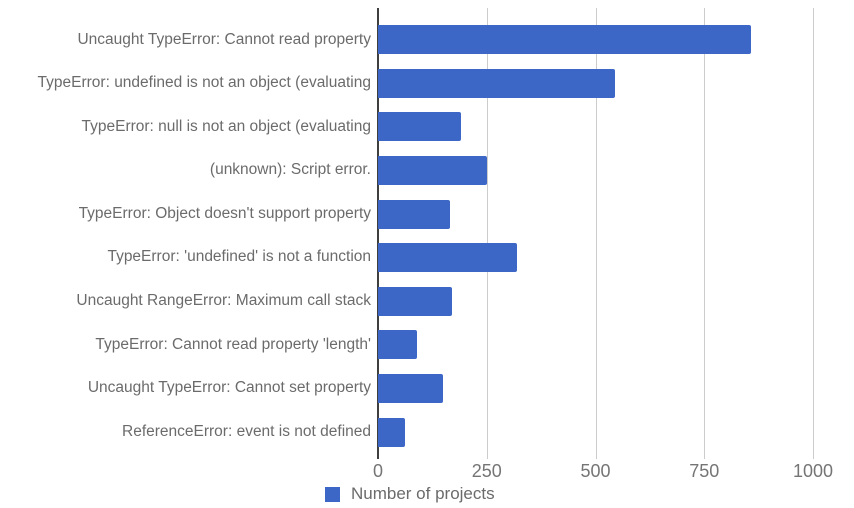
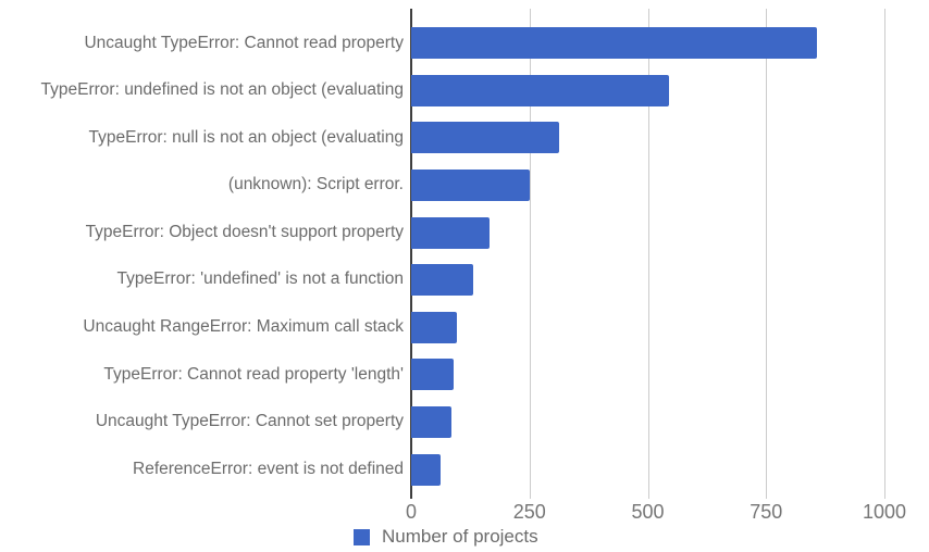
TypeError: null is not an object (evaluating: 190 -> 310
TypeError: 'undefined' is not a function: 320 -> 130
Uncaught RangeError: Maximum call stack: 170 -> 100
Uncaught TypeError: Cannot set property: 150 -> 90
